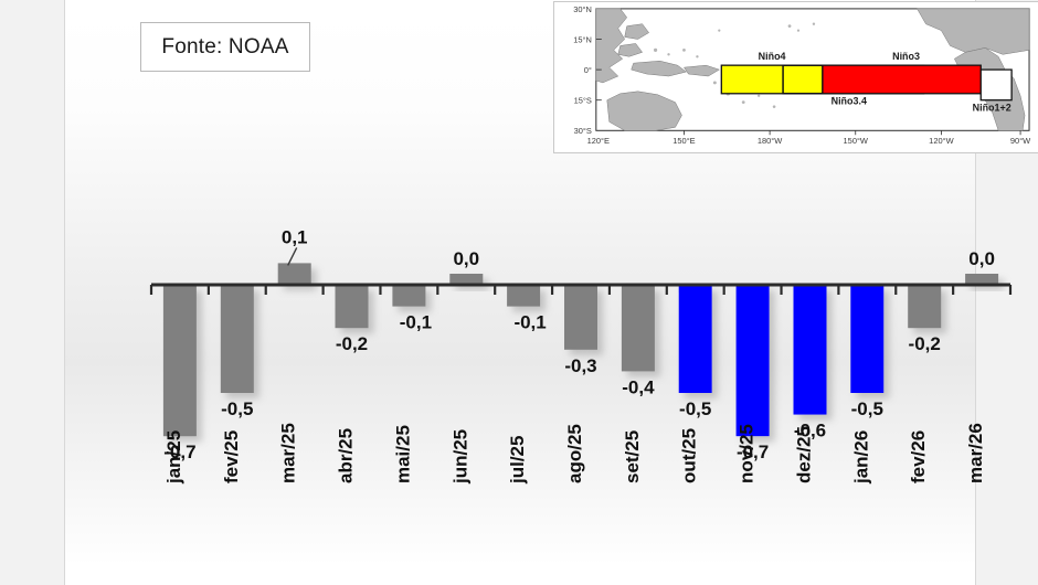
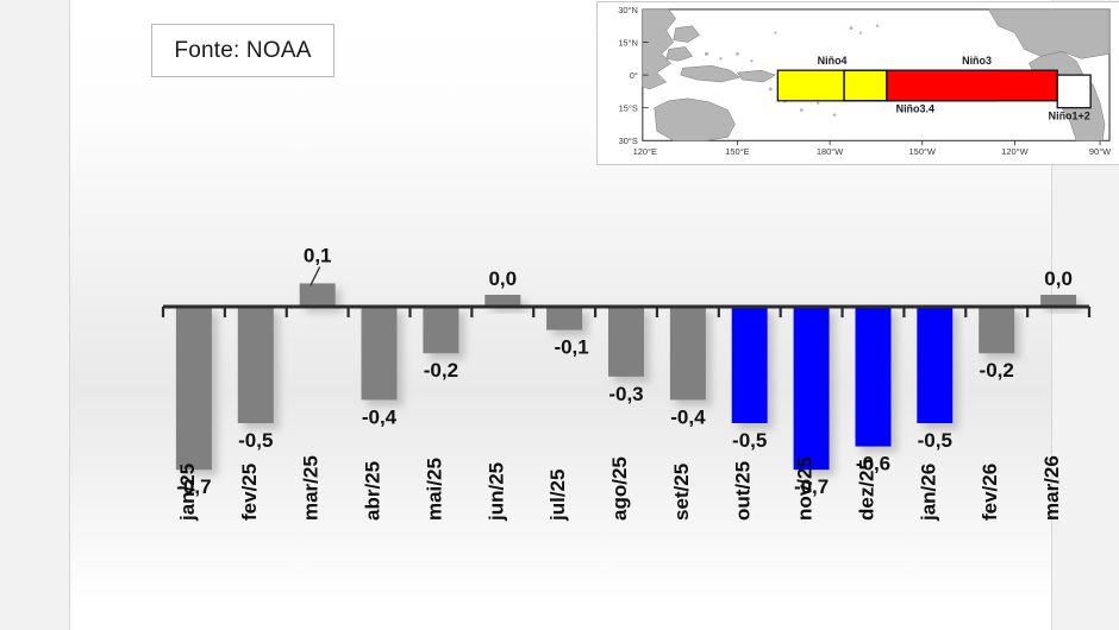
abr/25: -0,2 -> -0,4
mai/25: -0,1 -> -0,2
